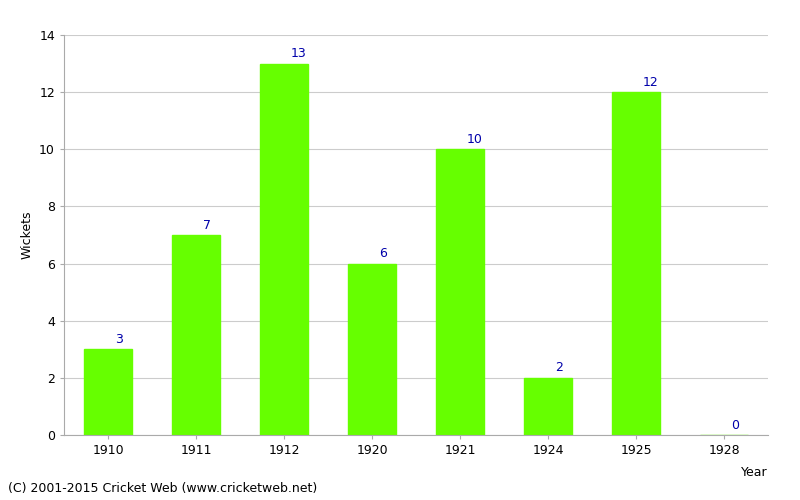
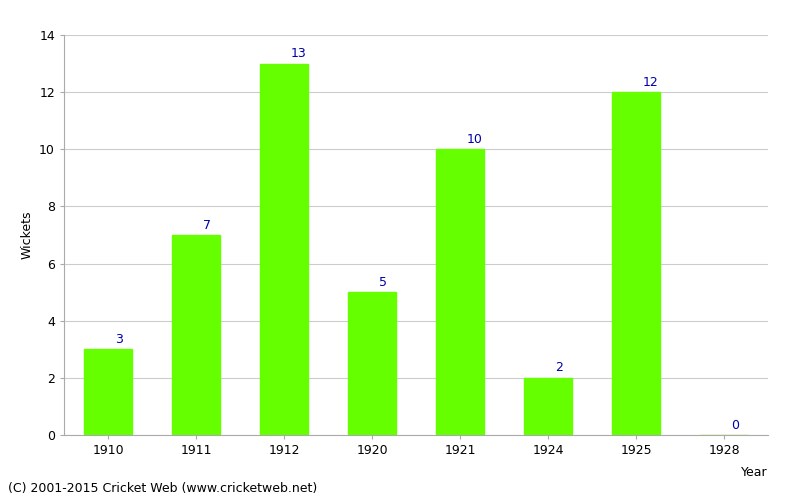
1920: 6 -> 5
